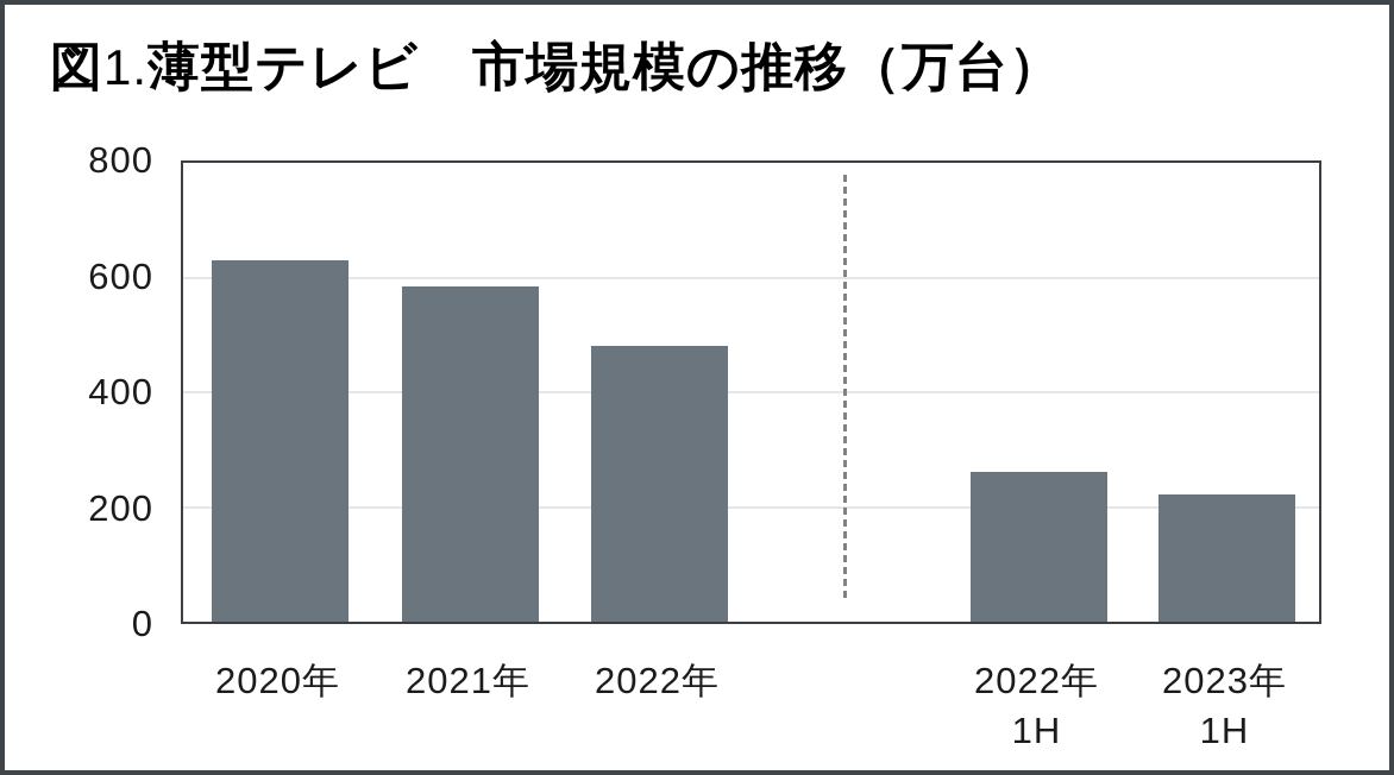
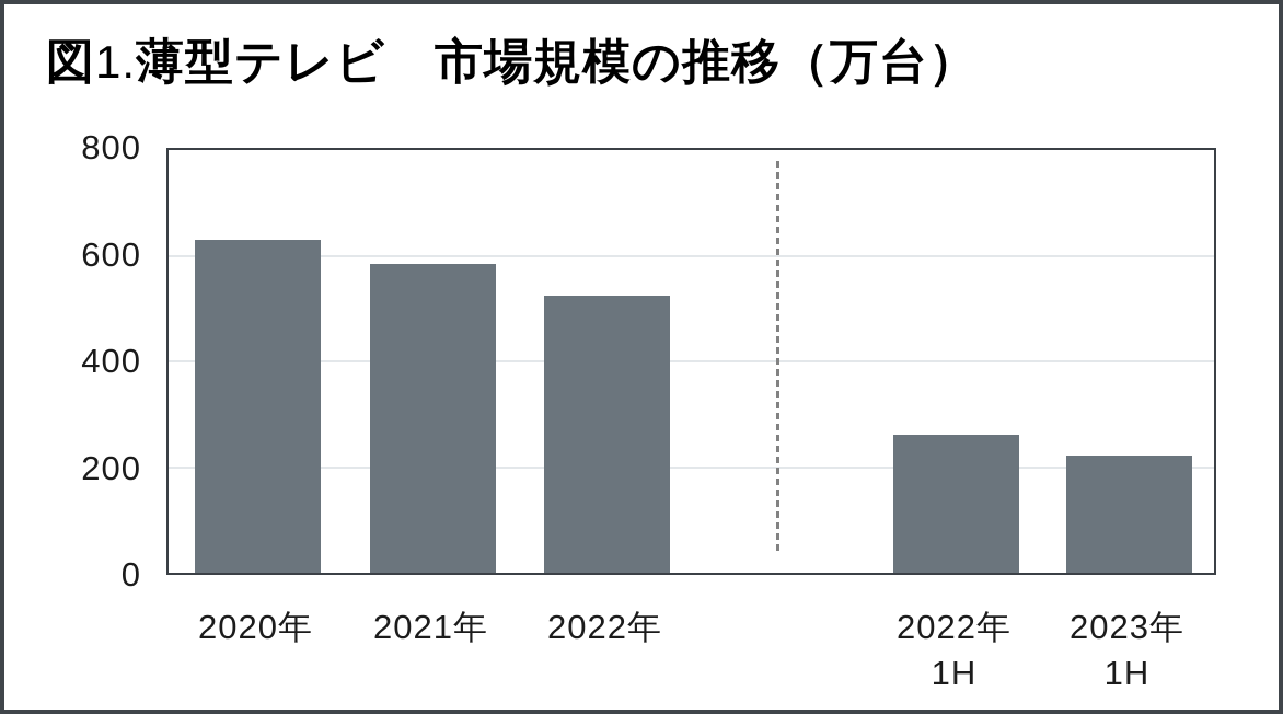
2022年: 480 -> 520
